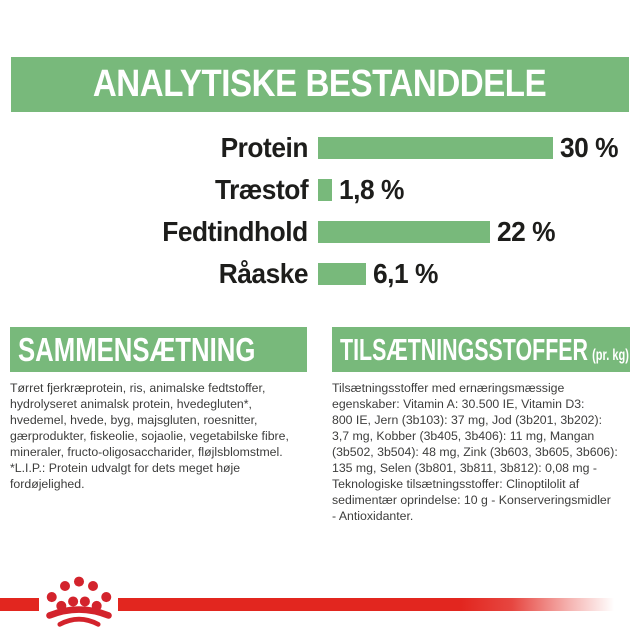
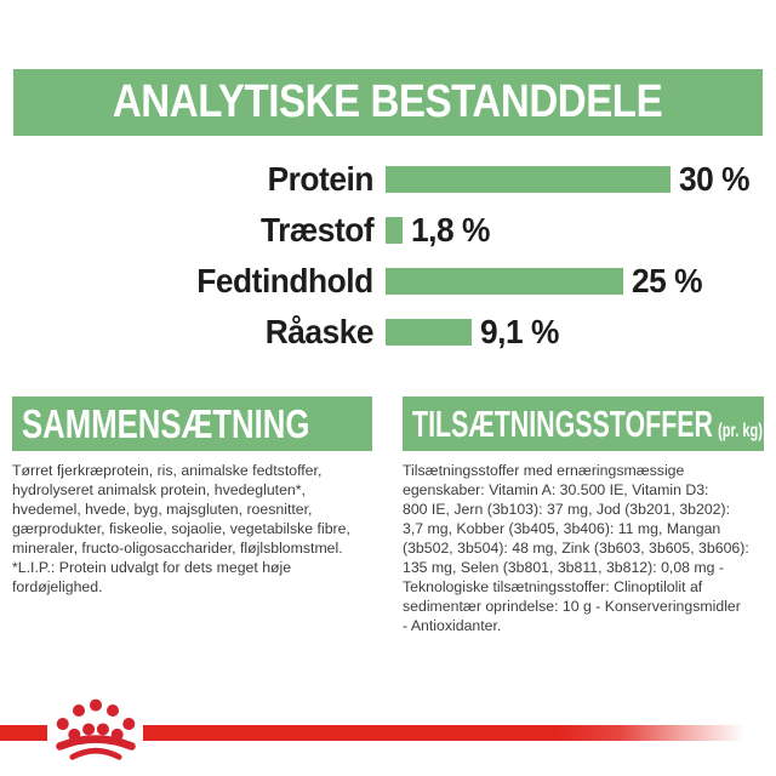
Fedtindhold: 22 -> 25
Råaske: 6,1 -> 9,1
